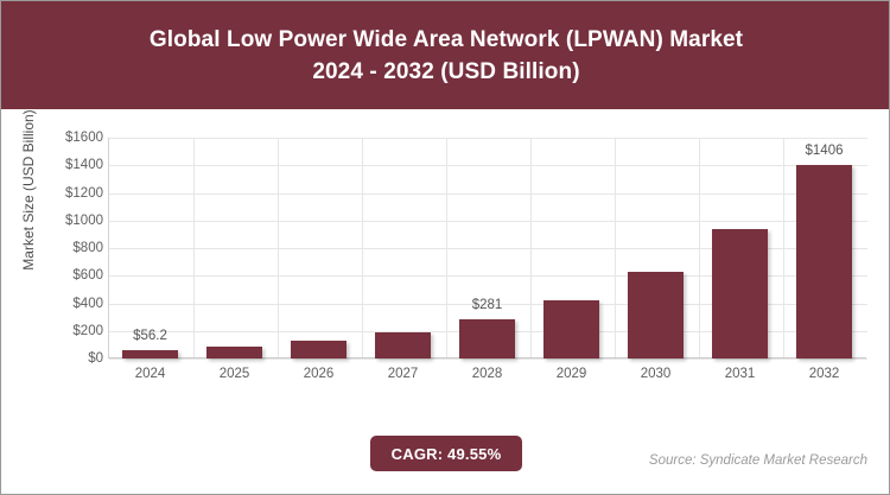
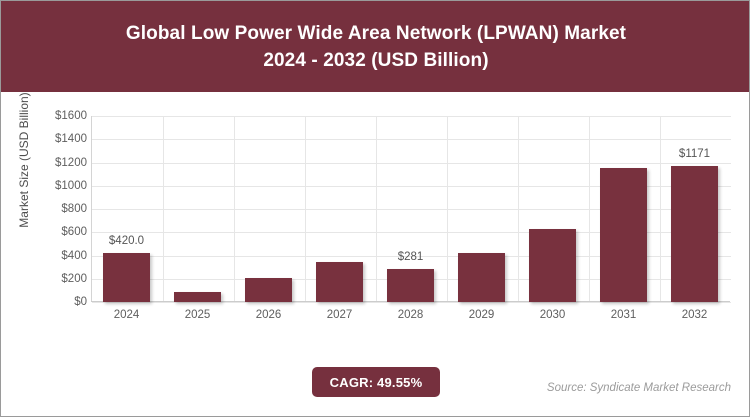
2024: $56.2 -> $420.0
2026: $130 -> $210
2027: $190 -> $340
2031: $940 -> $1150
2032: $1406 -> $1171
